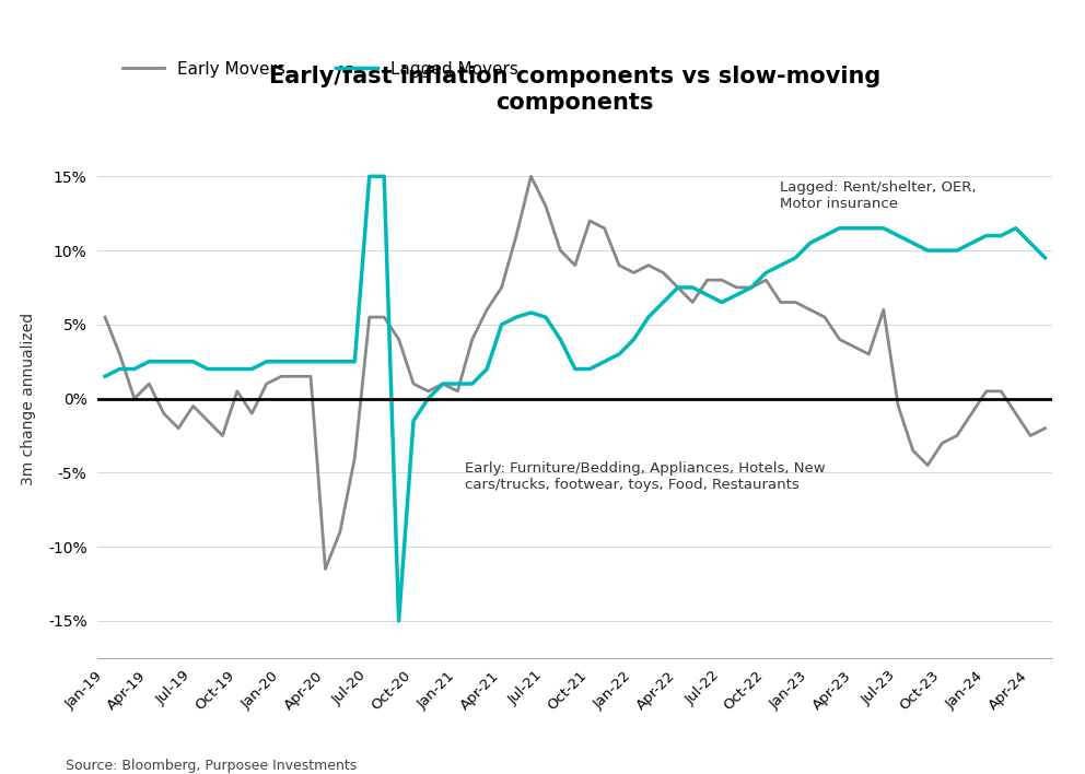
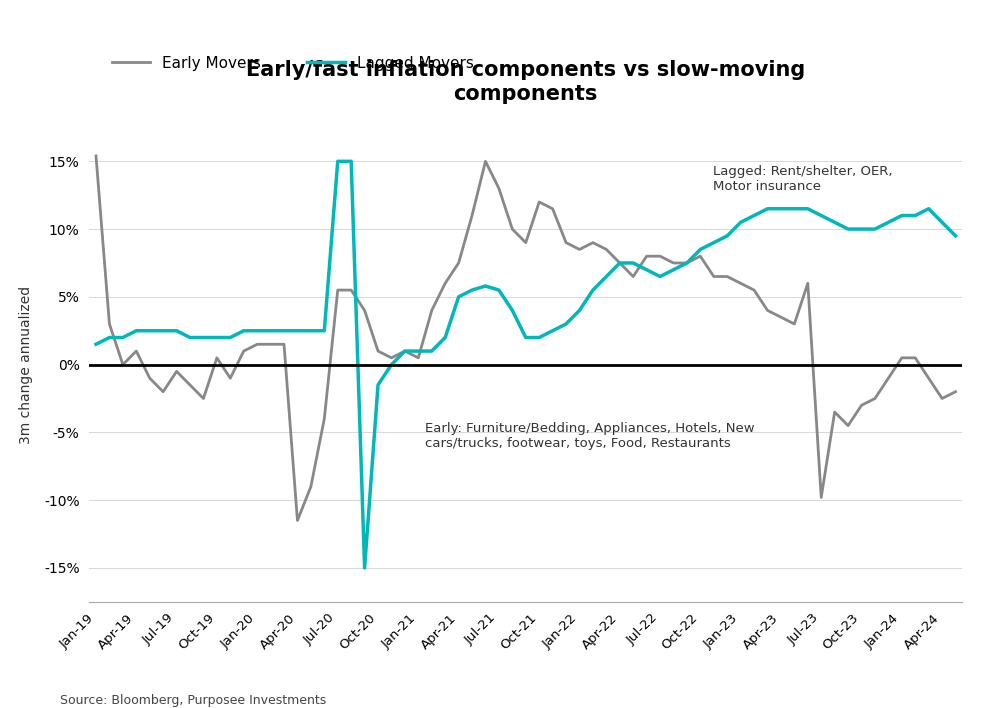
Early Movers/Jan-19: 5.5% -> 15.4%
Early Movers/Jul-23: -0.5% -> -9.8%
